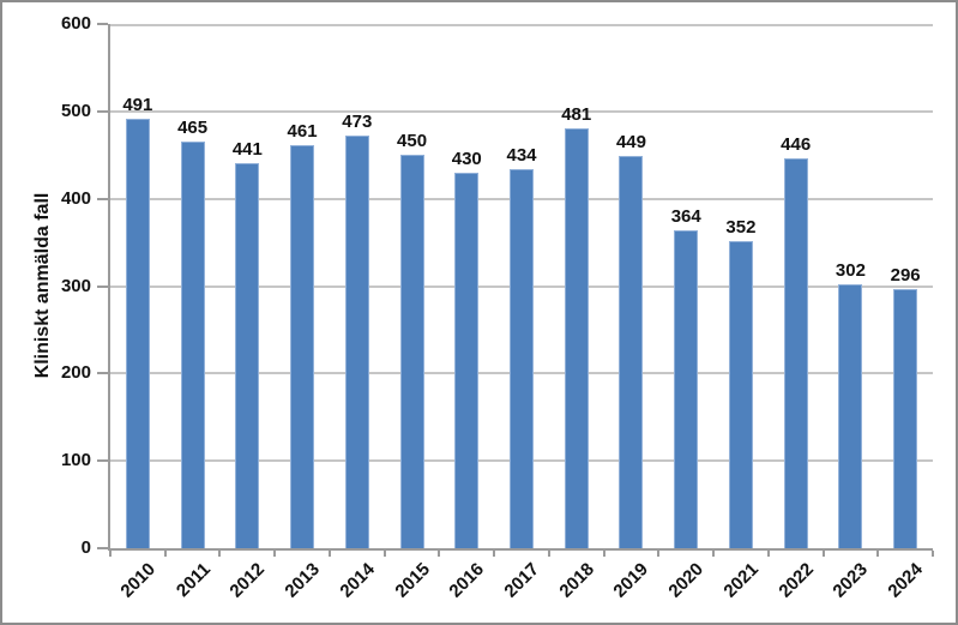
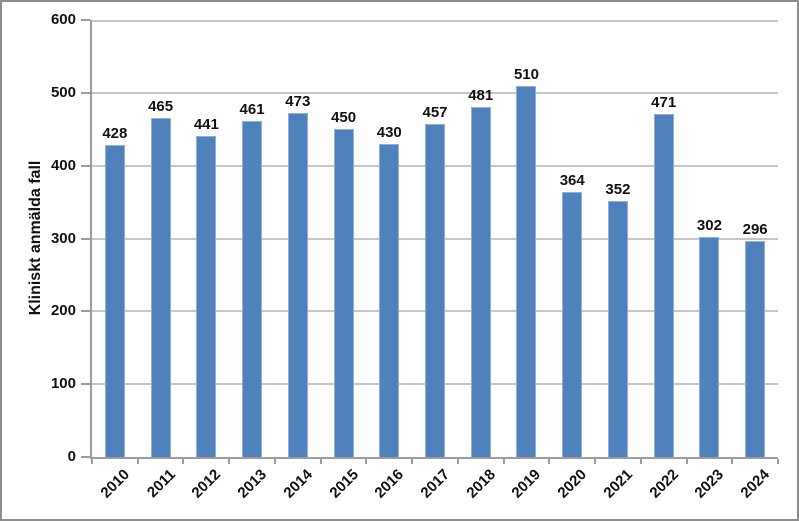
2010: 491 -> 428
2017: 434 -> 457
2019: 449 -> 510
2022: 446 -> 471
